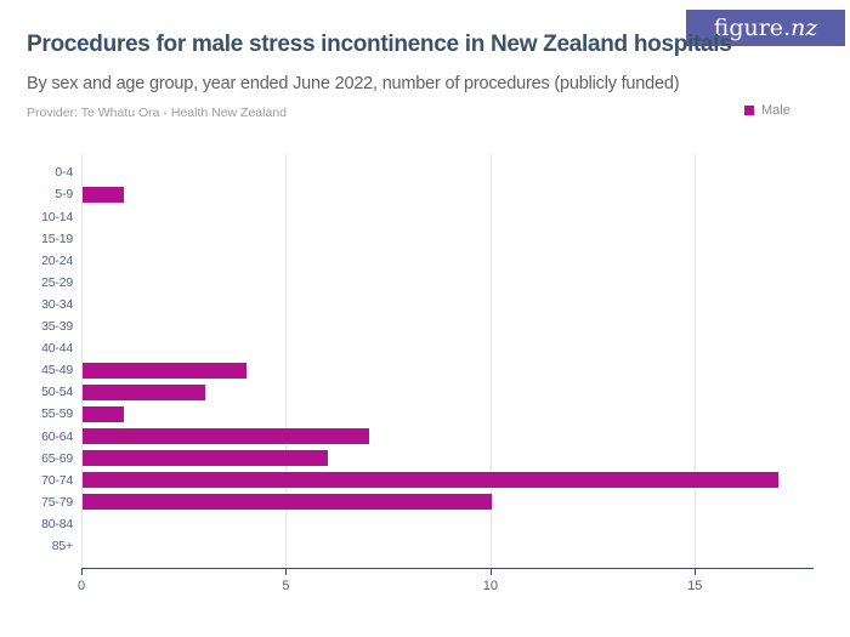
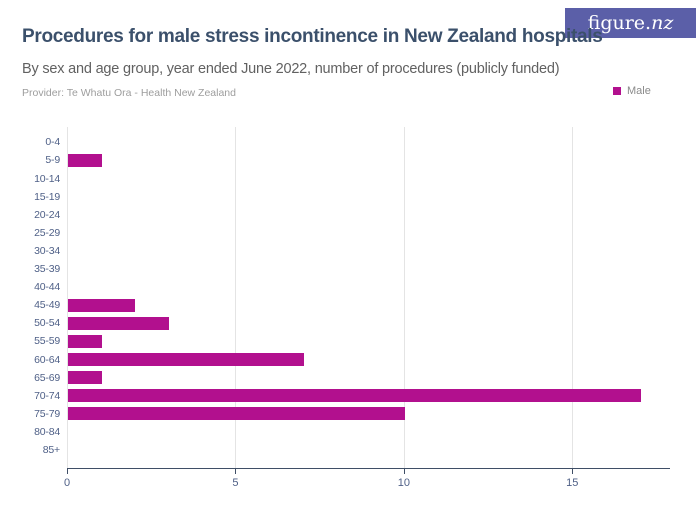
45-49: 4 -> 2
65-69: 6 -> 1
